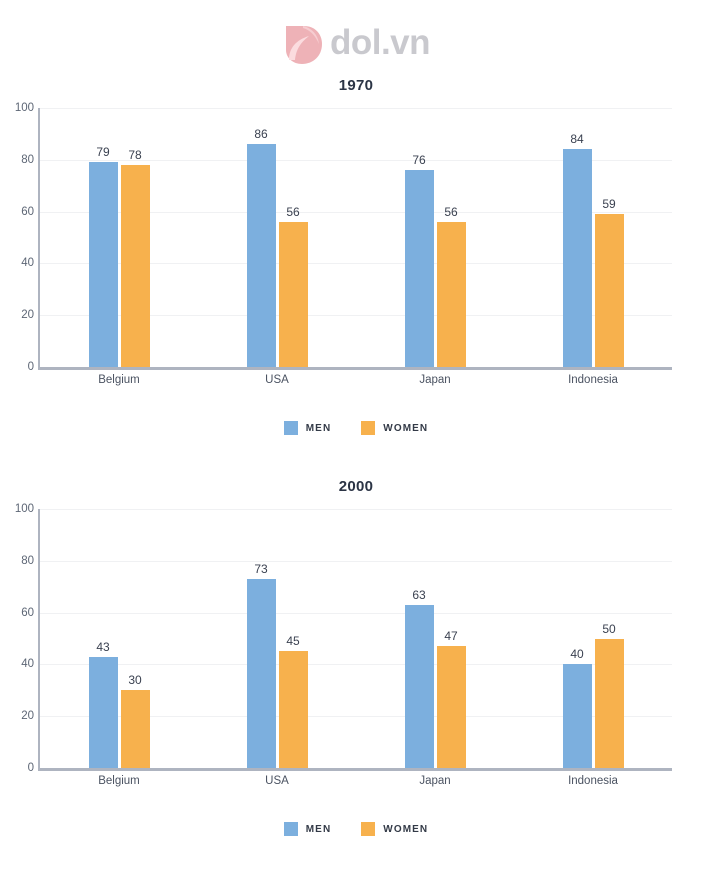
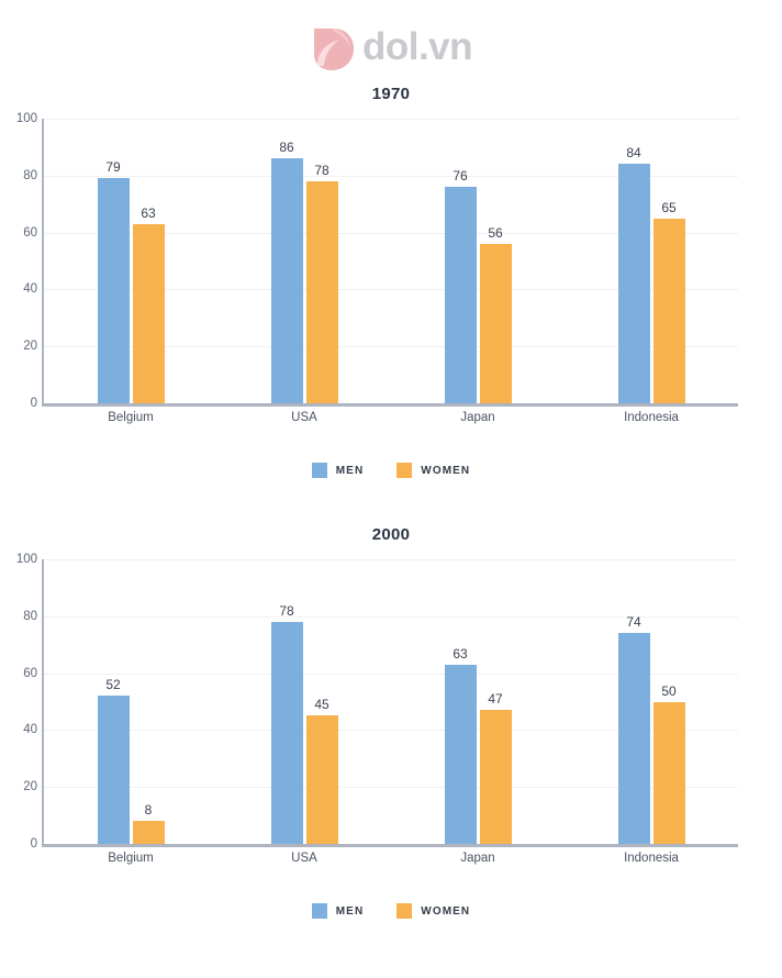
1970/WOMEN/Belgium: 78 -> 63
1970/WOMEN/USA: 56 -> 78
1970/WOMEN/Indonesia: 59 -> 65
2000/MEN/Belgium: 43 -> 52
2000/WOMEN/Belgium: 30 -> 8
2000/MEN/USA: 73 -> 78
2000/MEN/Indonesia: 40 -> 74
